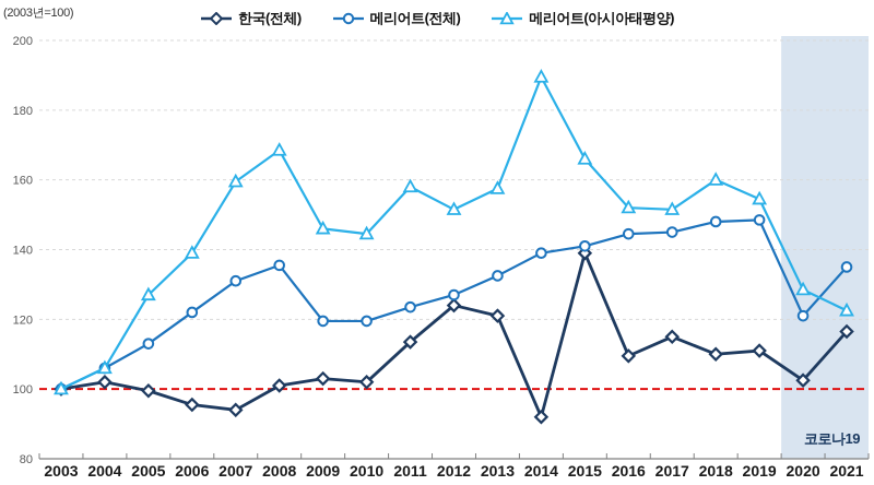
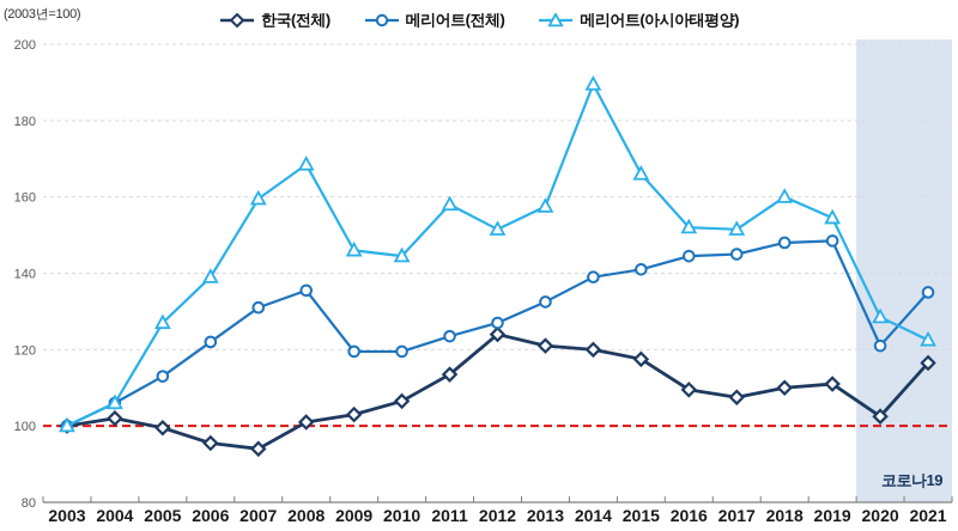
한국(전체)/2010: 102 -> 106
한국(전체)/2014: 92 -> 120
한국(전체)/2015: 139 -> 118
한국(전체)/2017: 115 -> 108
